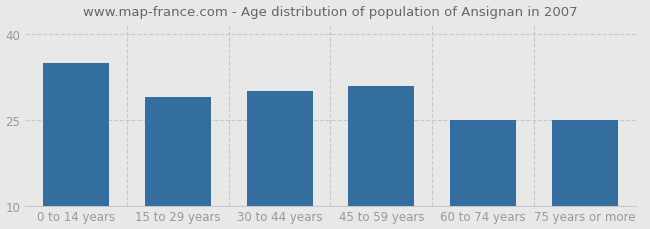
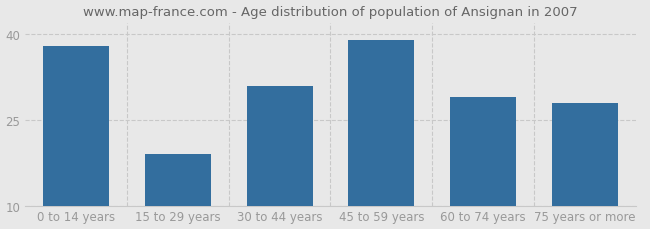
0 to 14 years: 35 -> 38
15 to 29 years: 29 -> 19
30 to 44 years: 30 -> 31
45 to 59 years: 31 -> 39
60 to 74 years: 25 -> 29
75 years or more: 25 -> 28
